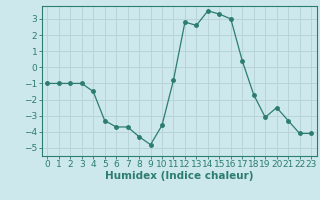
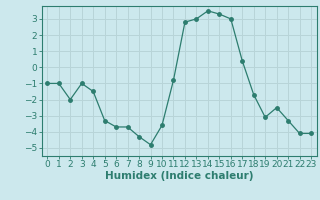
2: -1.0 -> -2.0
13: 2.6 -> 3.0
